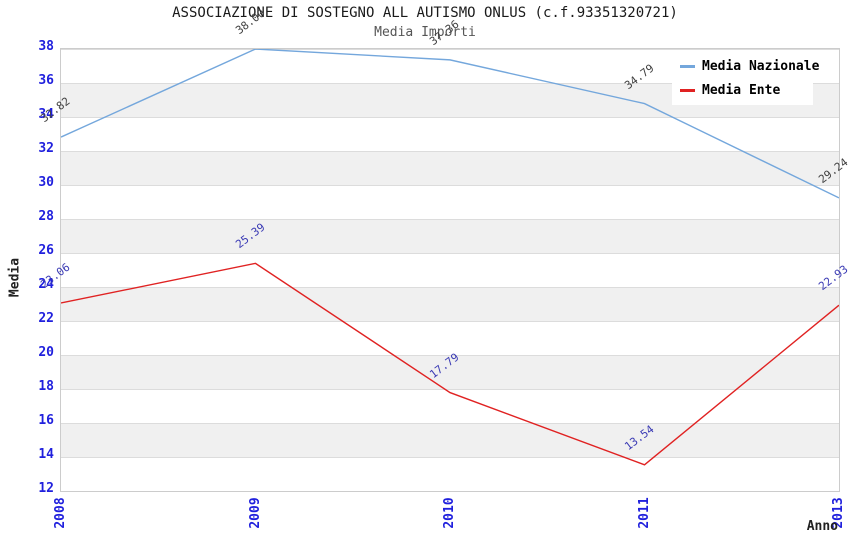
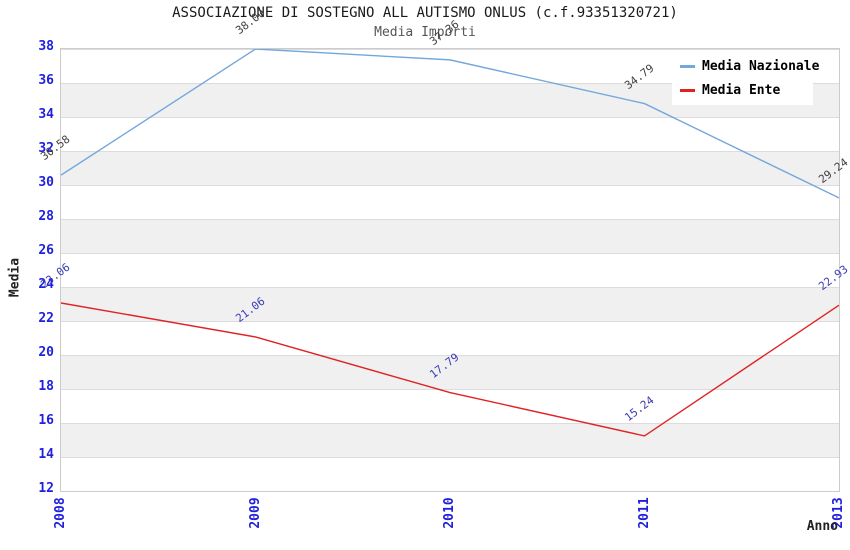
Media Nazionale/2008: 32.82 -> 30.58
Media Ente/2009: 25.39 -> 21.06
Media Ente/2011: 13.54 -> 15.24
